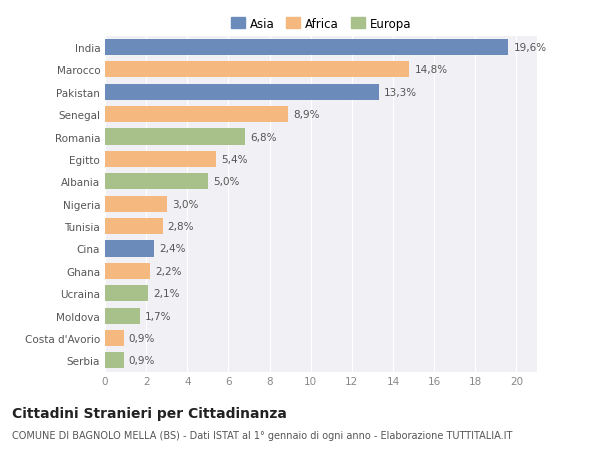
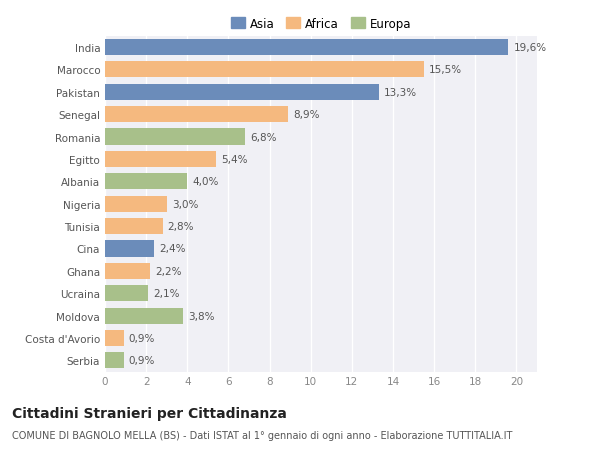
Marocco: 14,8% -> 15,5%
Albania: 5,0% -> 4,0%
Moldova: 1,7% -> 3,8%
